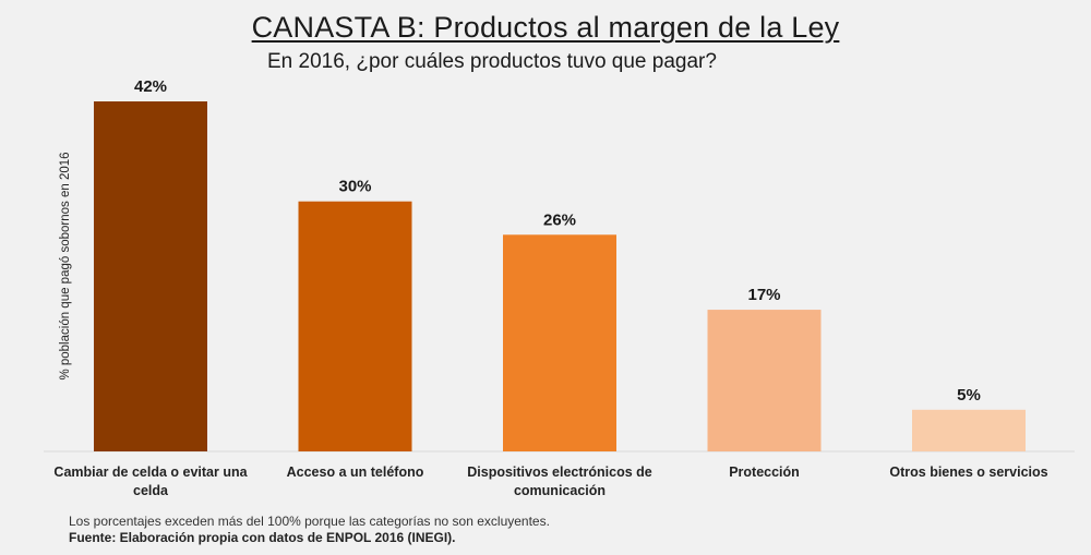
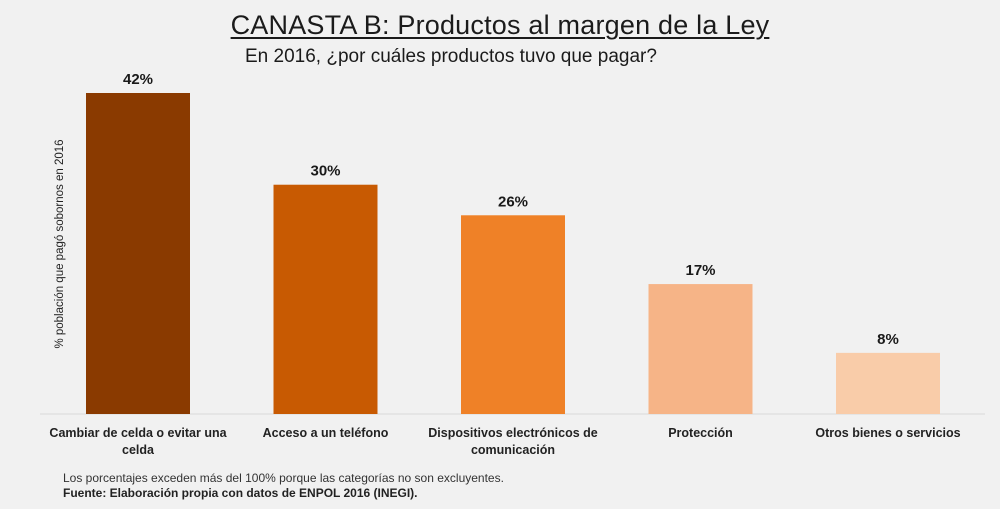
Otros bienes o servicios: 5% -> 8%
